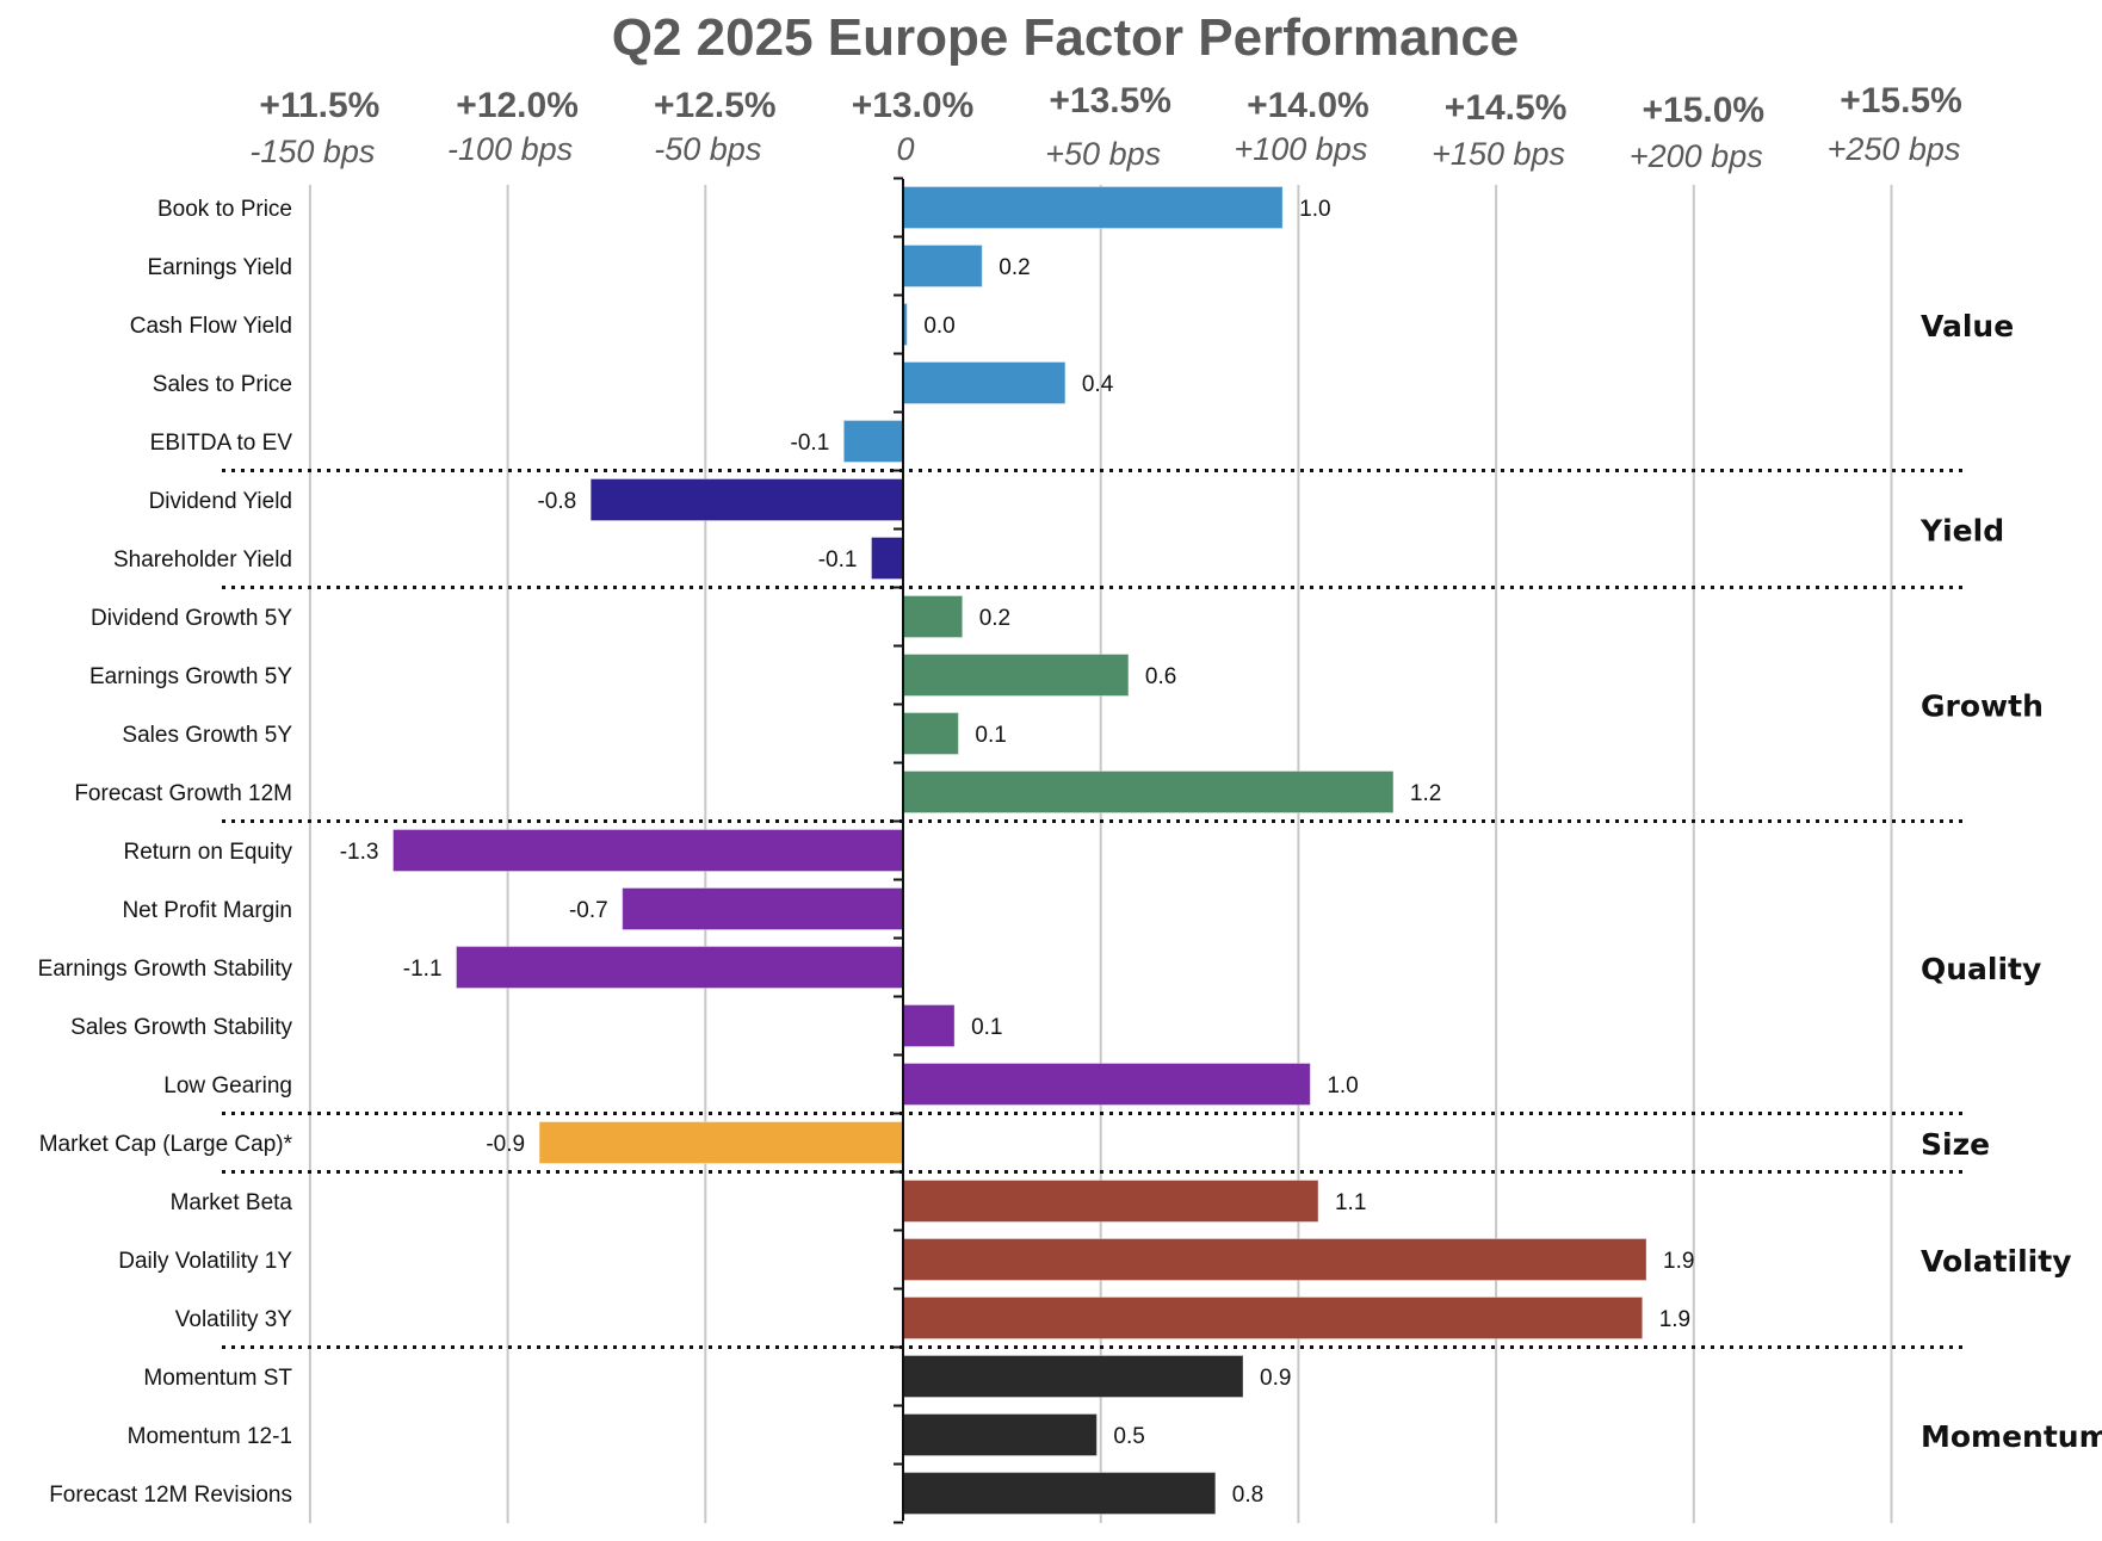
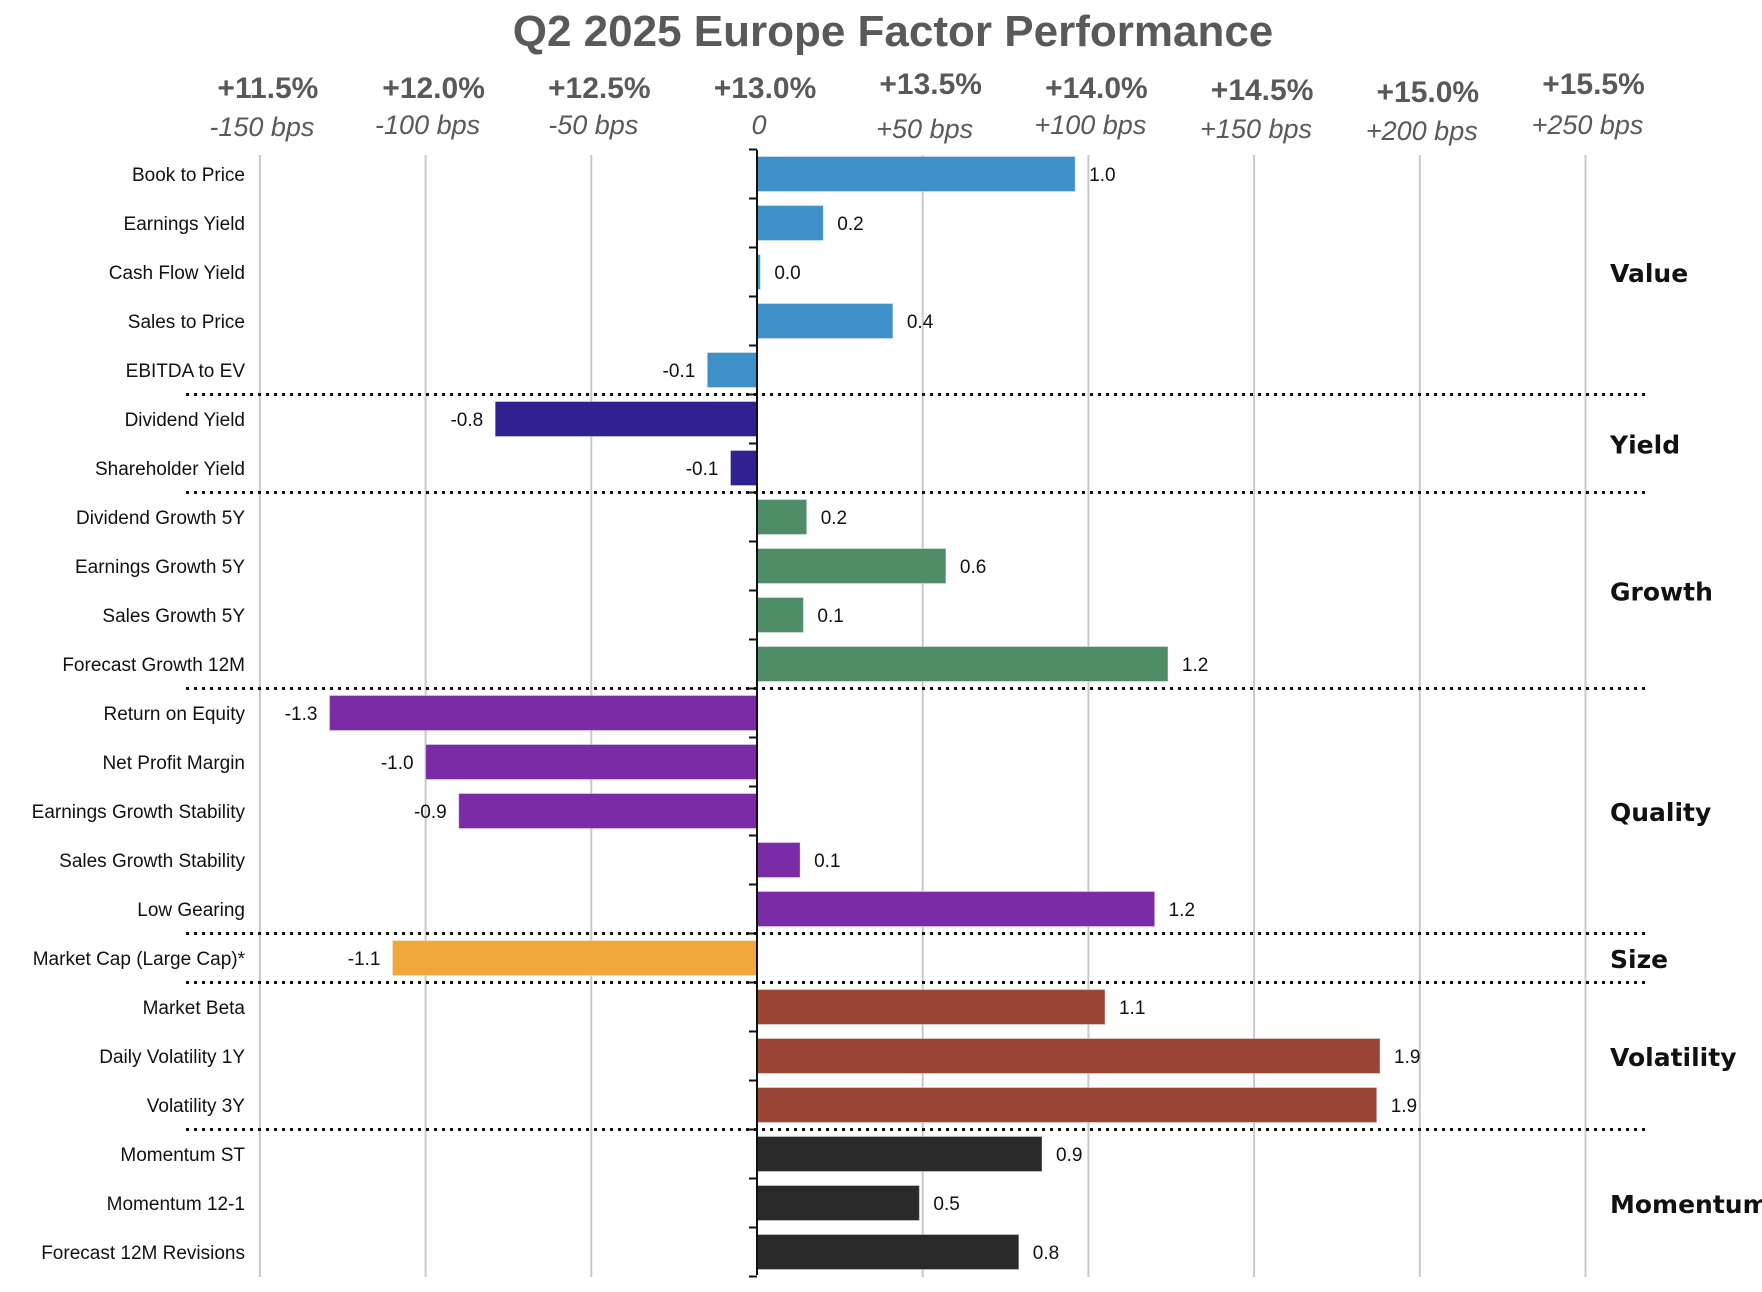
Net Profit Margin: -0.7 -> -1.0
Earnings Growth Stability: -1.1 -> -0.9
Low Gearing: 1.0 -> 1.2
Market Cap (Large Cap)*: -0.9 -> -1.1
